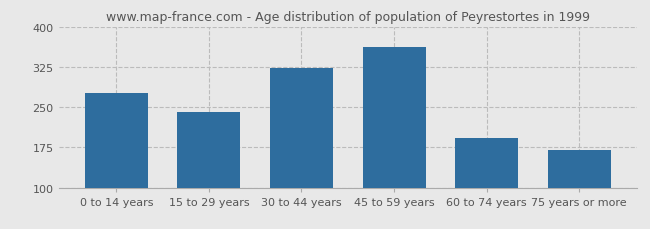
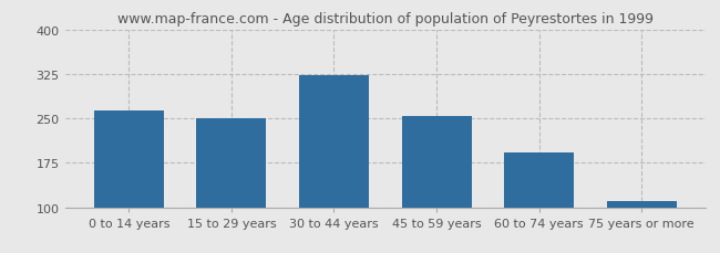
0 to 14 years: 276 -> 263
15 to 29 years: 240 -> 250
45 to 59 years: 362 -> 253
75 years or more: 170 -> 110
